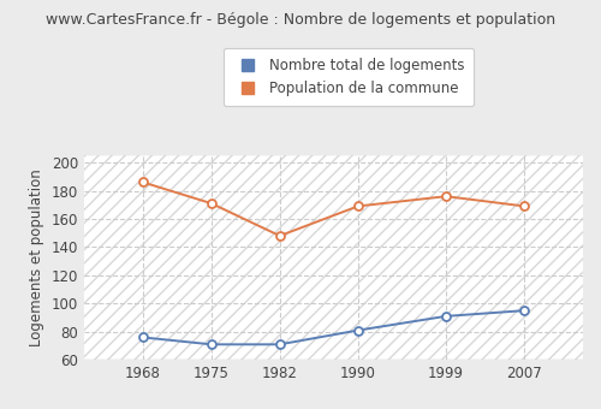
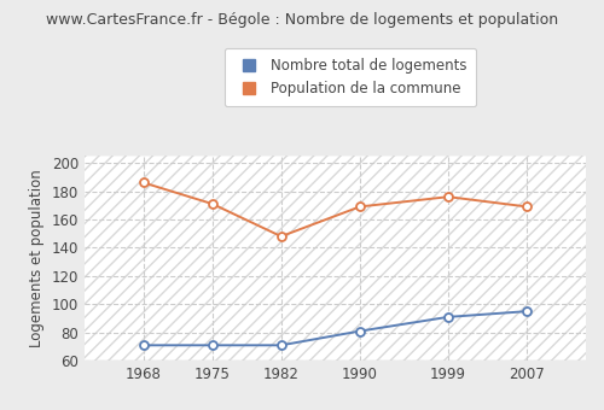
Nombre total de logements/1968: 76 -> 71
